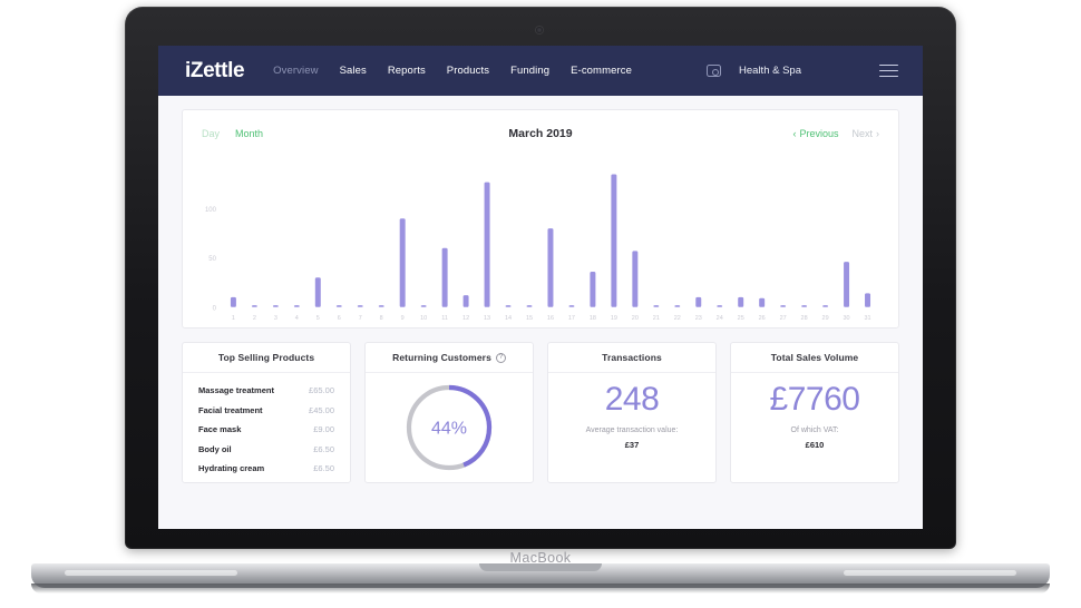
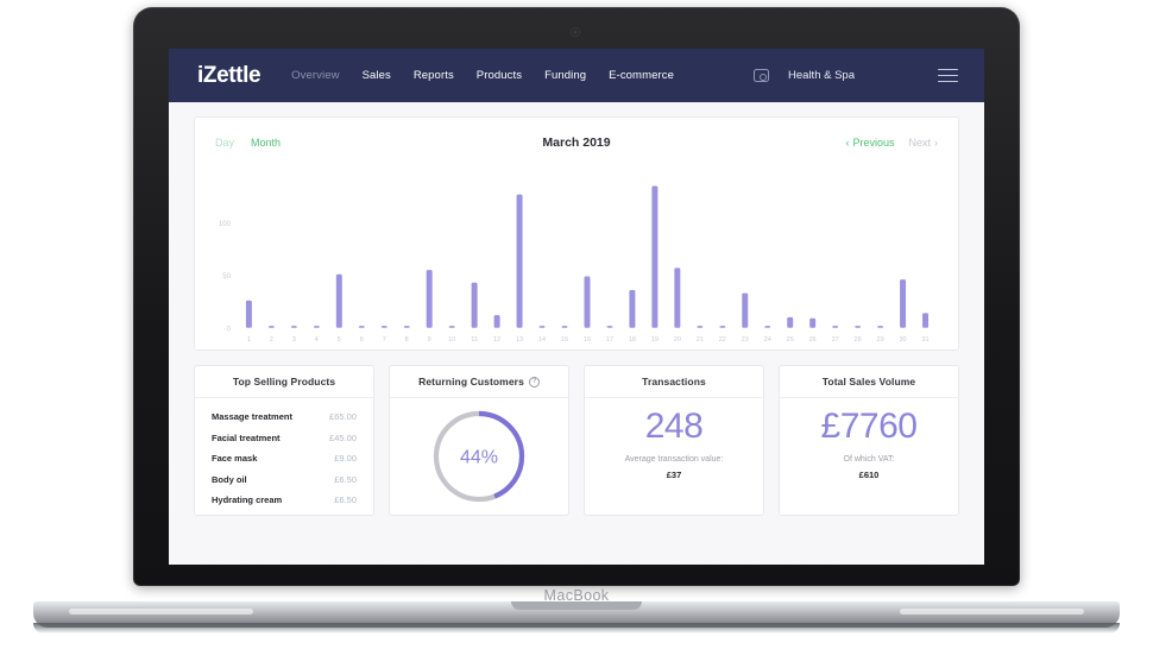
1: 10 -> 30
5: 30 -> 50
9: 90 -> 60
11: 60 -> 40
16: 80 -> 50
23: 10 -> 30
